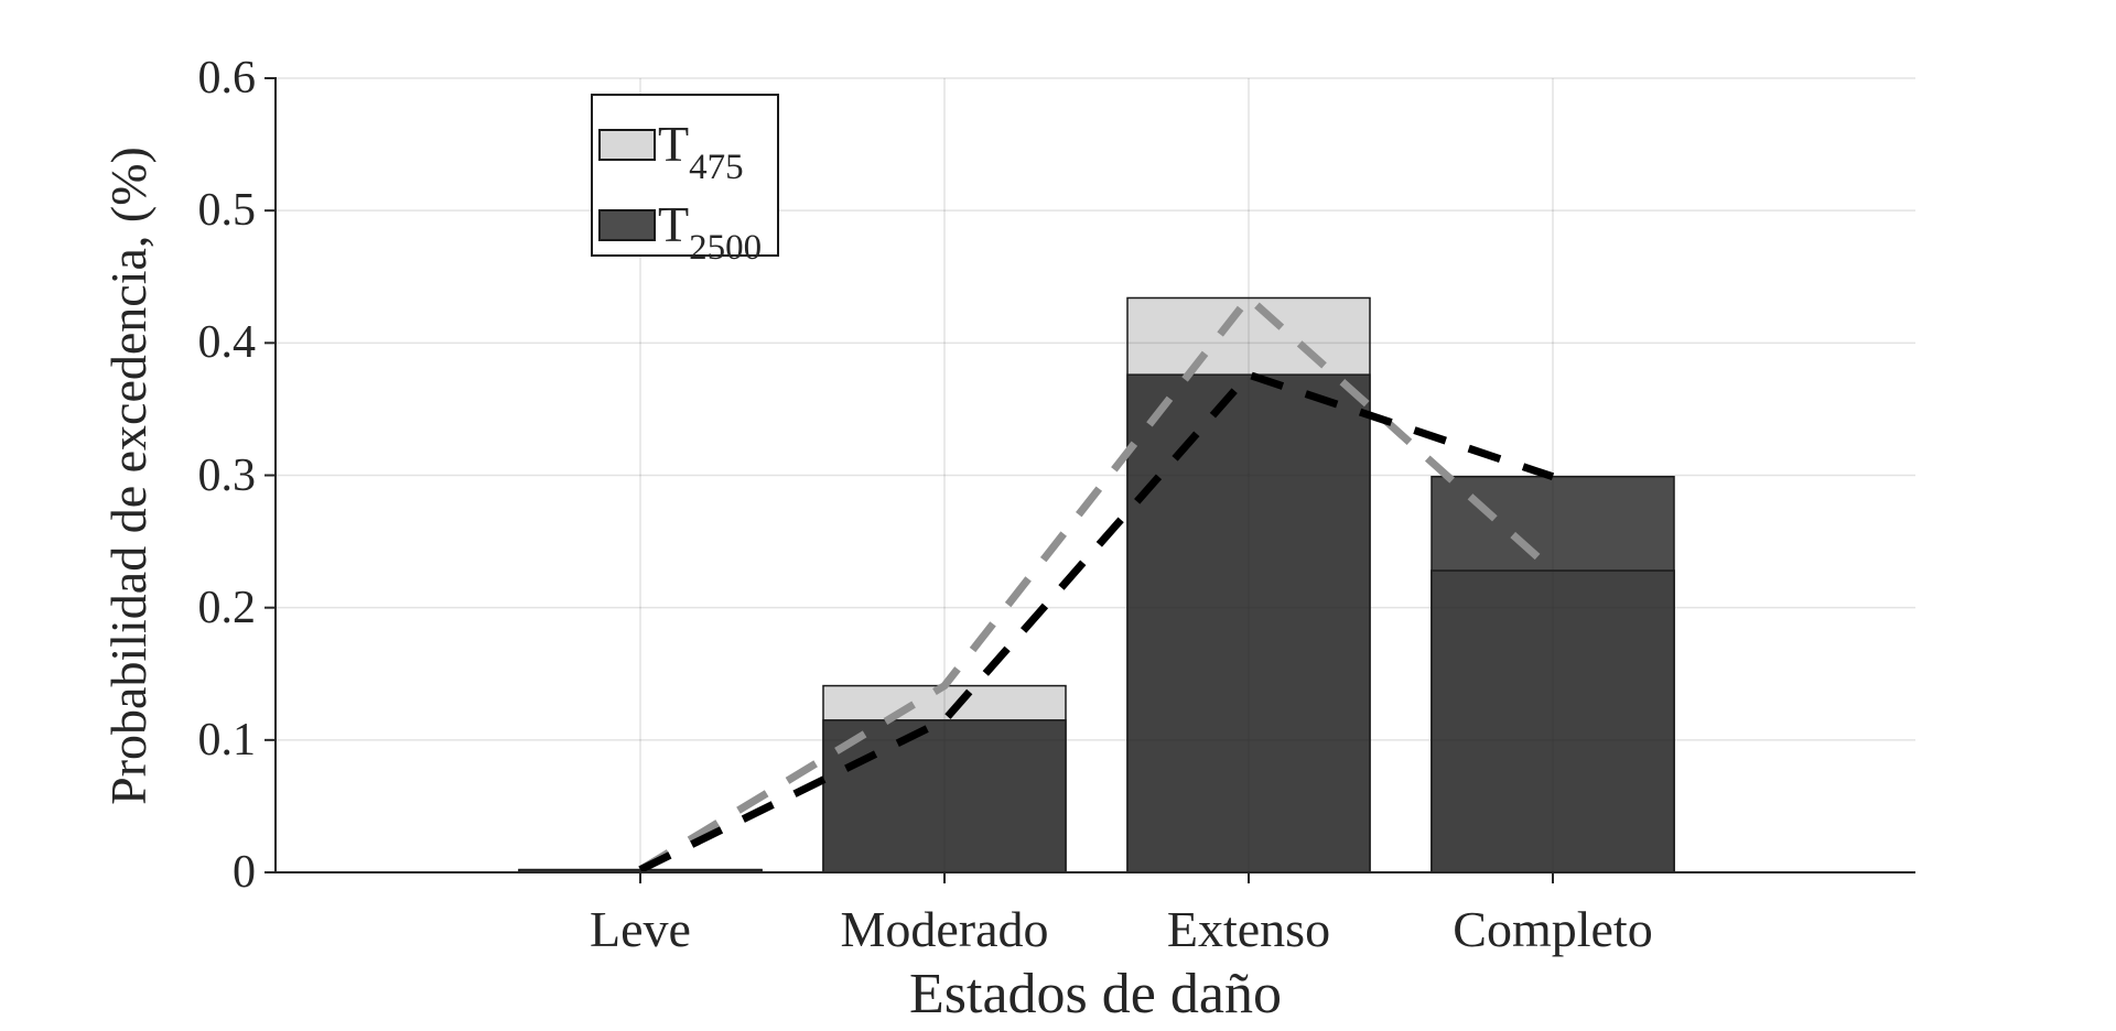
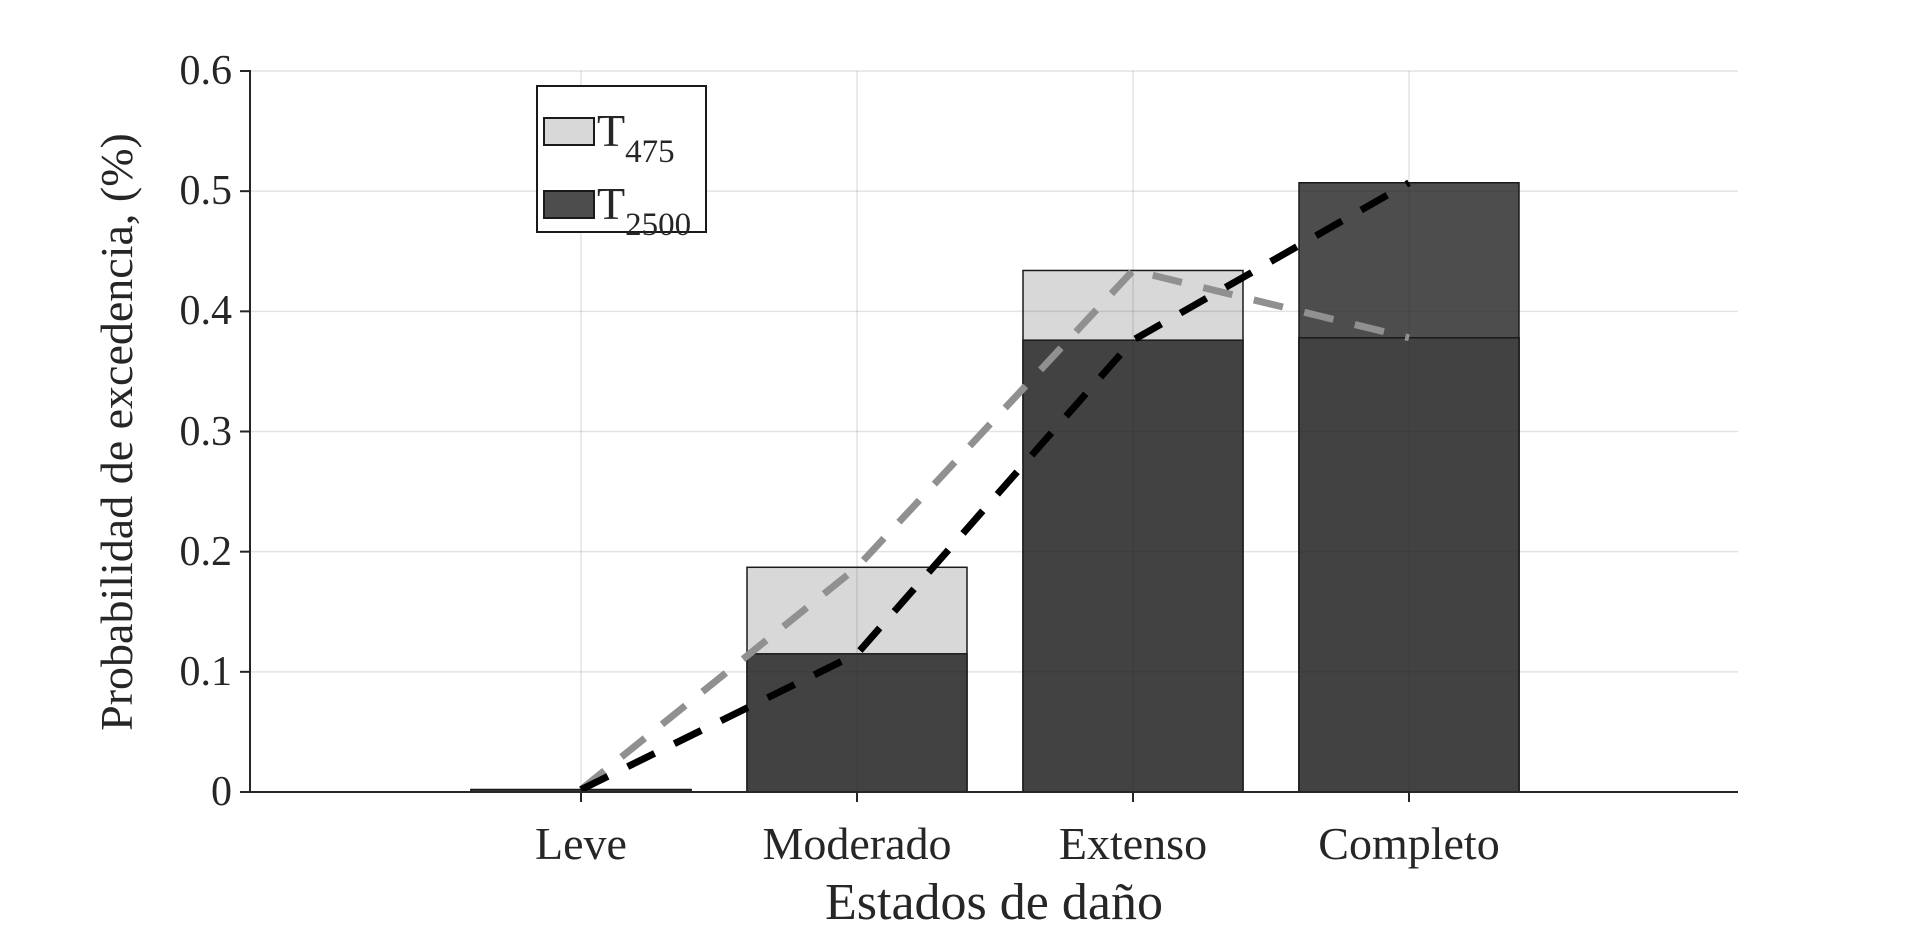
T475/Moderado: 0.141 -> 0.187
T475/Completo: 0.228 -> 0.378
T2500/Completo: 0.299 -> 0.507
